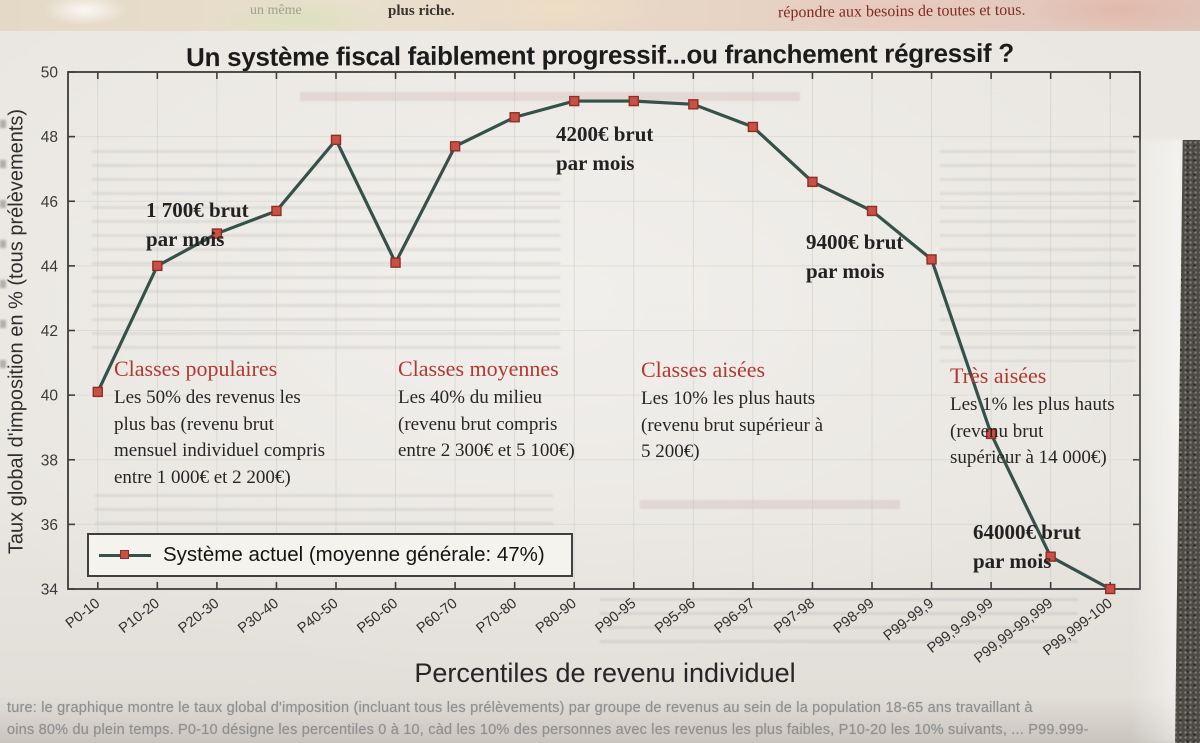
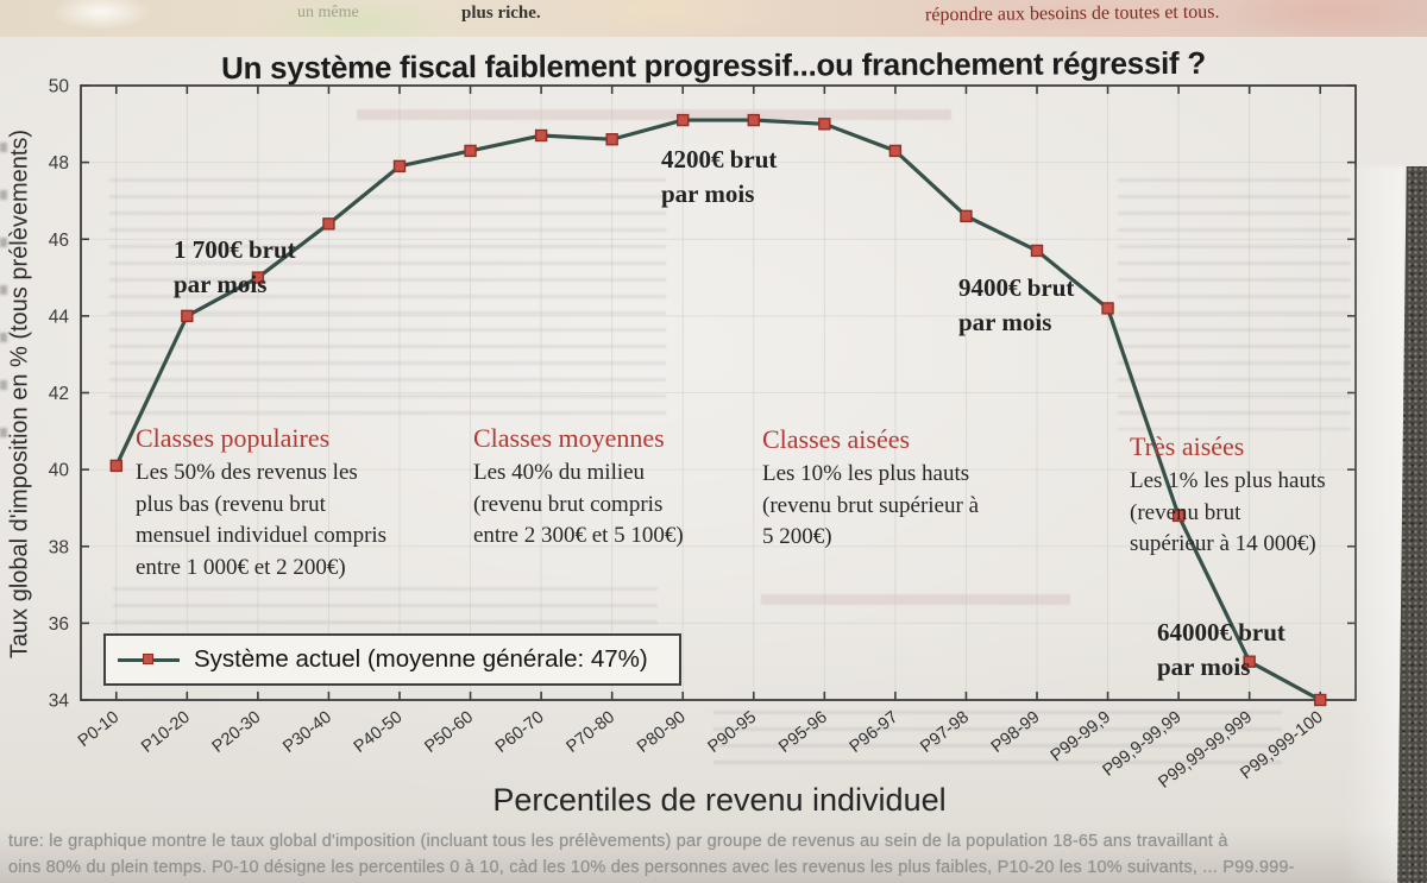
P30-40: 45.7 -> 46.4
P50-60: 44.1 -> 48.3
P60-70: 47.7 -> 48.7
